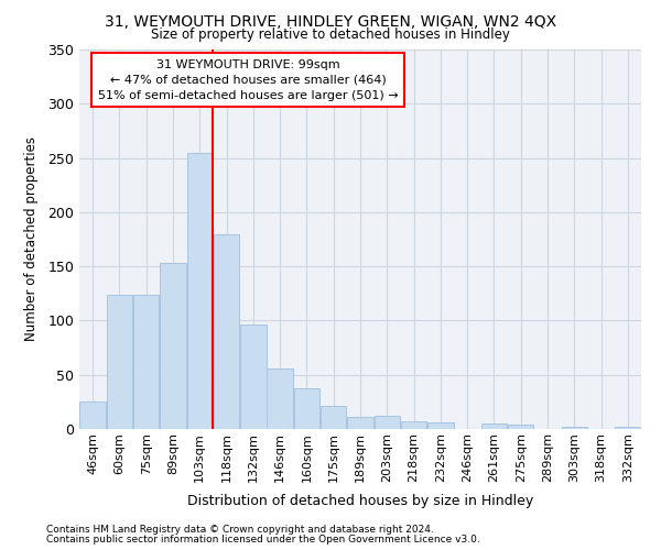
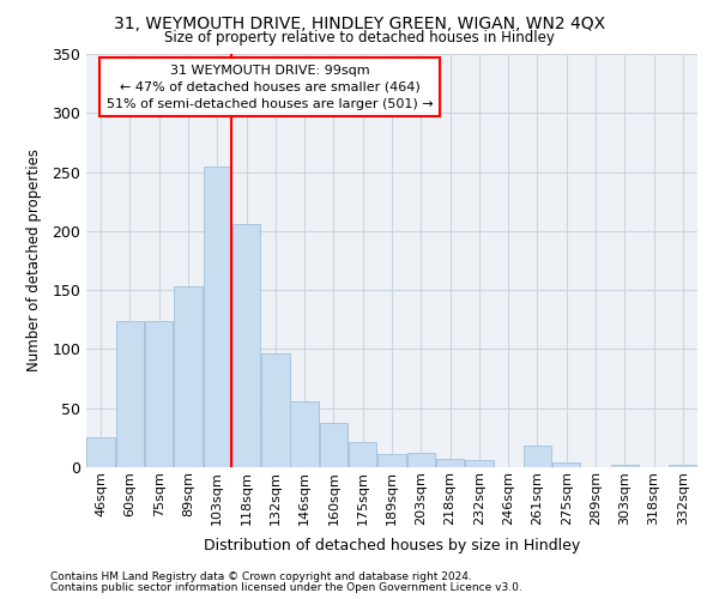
118sqm: 180 -> 206
261sqm: 5 -> 18
